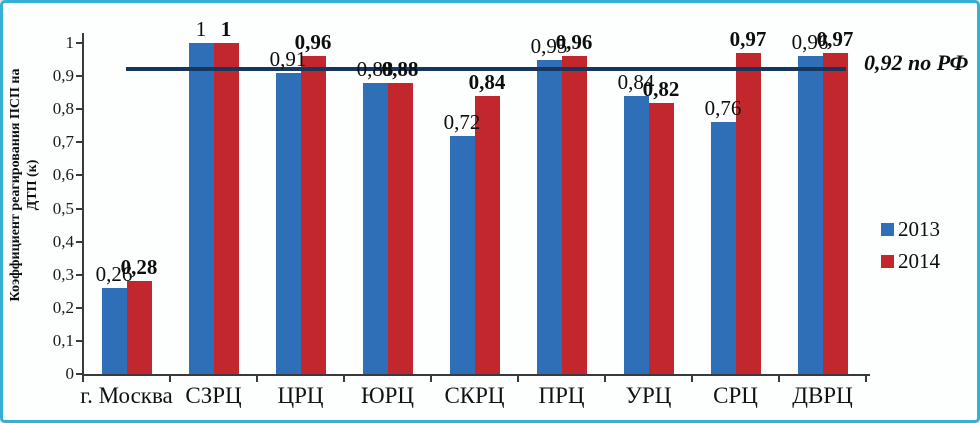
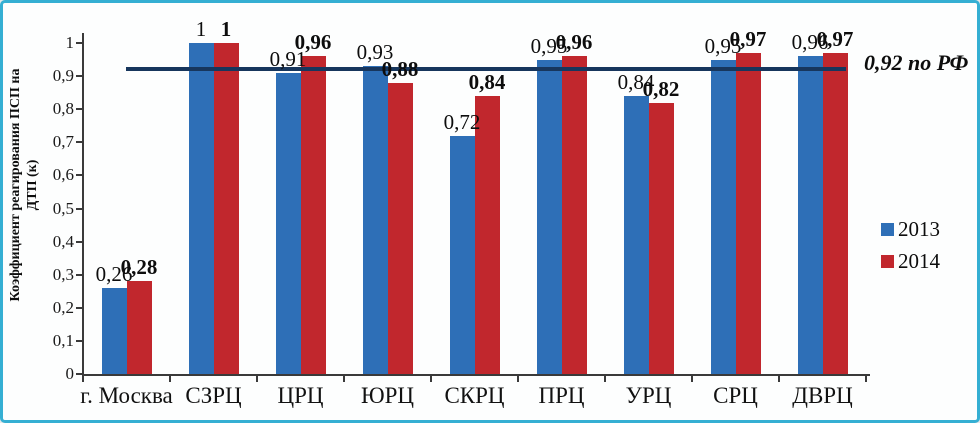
2013/ЮРЦ: 0,88 -> 0,93
2013/СРЦ: 0,76 -> 0,95
